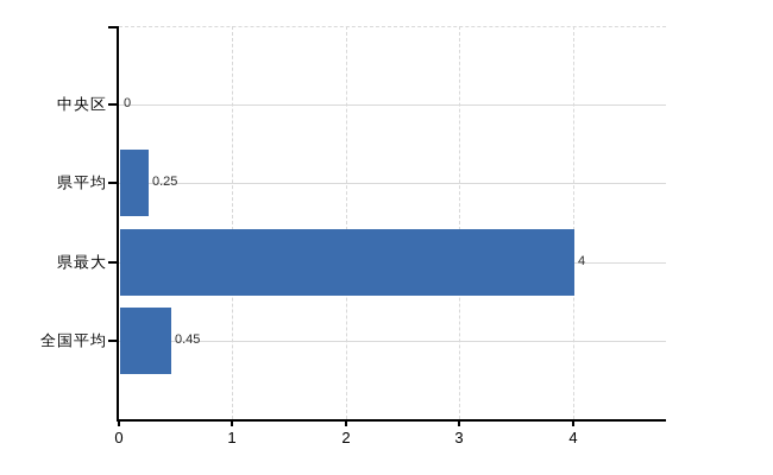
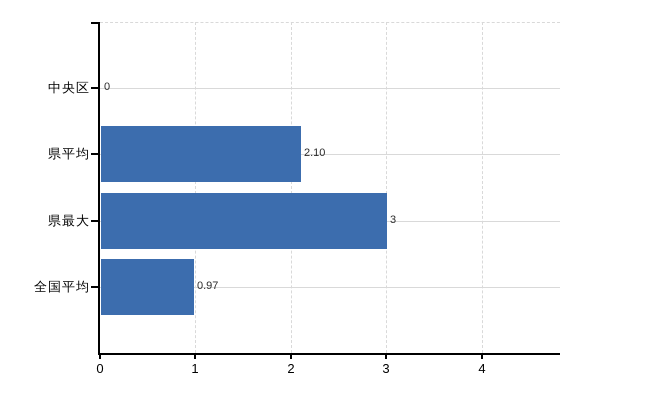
県平均: 0.25 -> 2.10
県最大: 4 -> 3
全国平均: 0.45 -> 0.97
